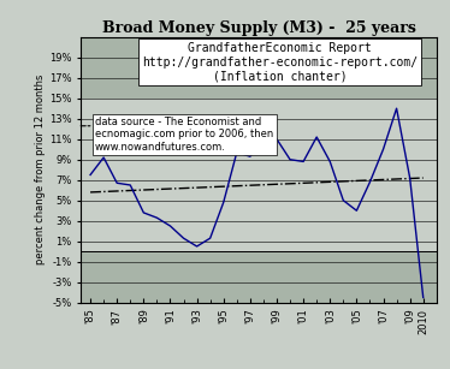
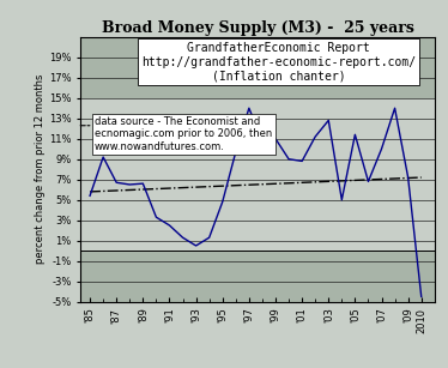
'85: 7.5% -> 5.4%
'89: 3.8% -> 6.6%
'97: 9.3% -> 14.0%
'03: 8.8% -> 12.8%
'05: 4.0% -> 11.4%
